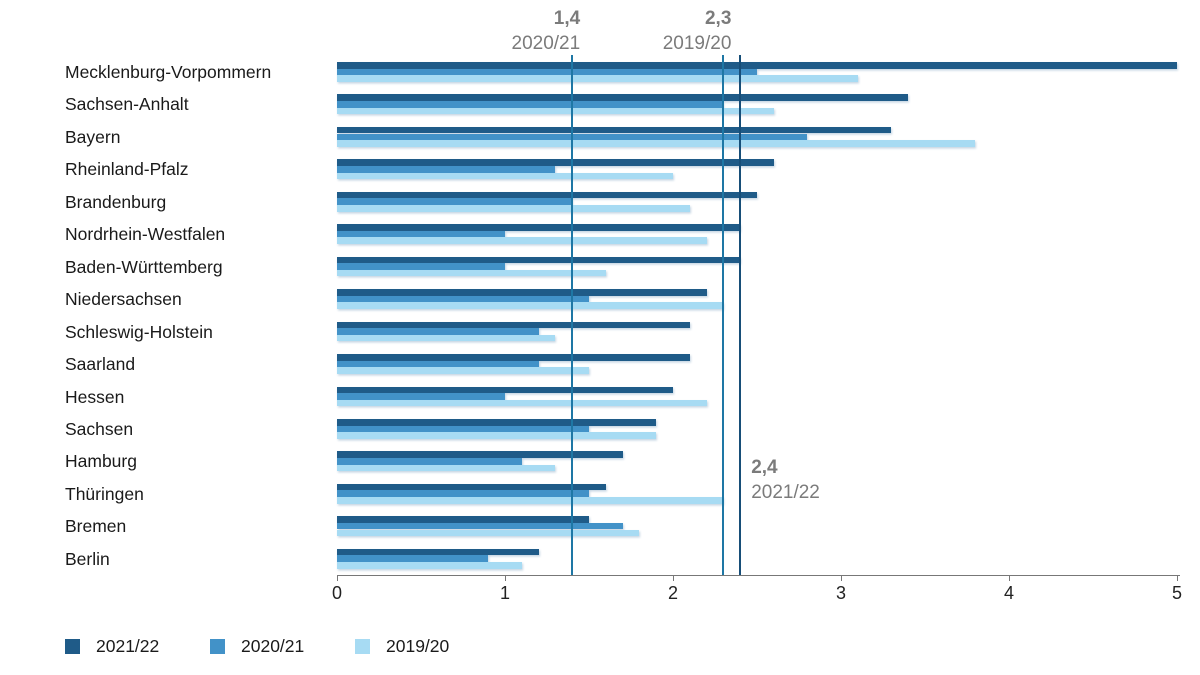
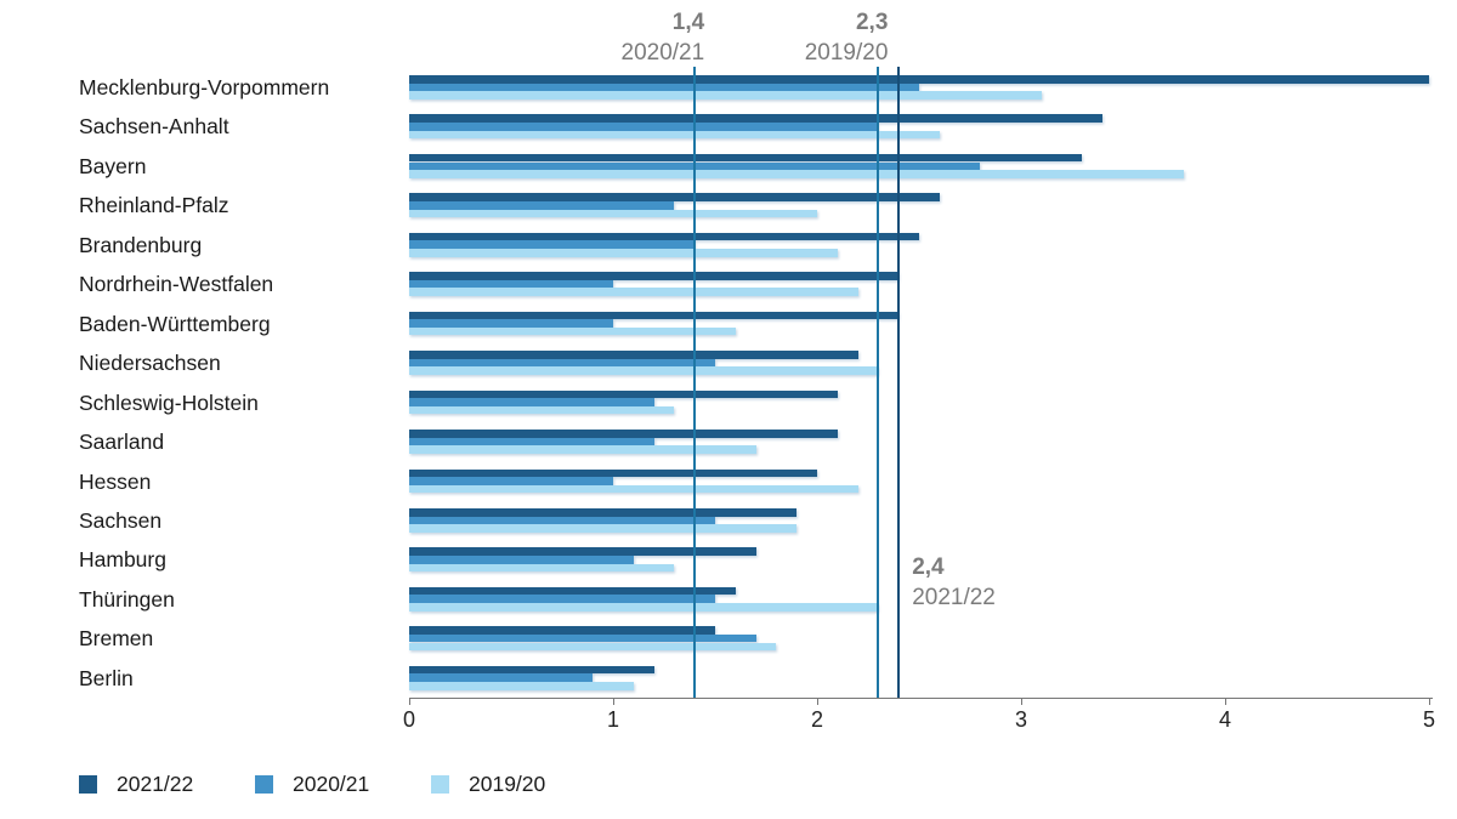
2019/20/Saarland: 1.5 -> 1.7
